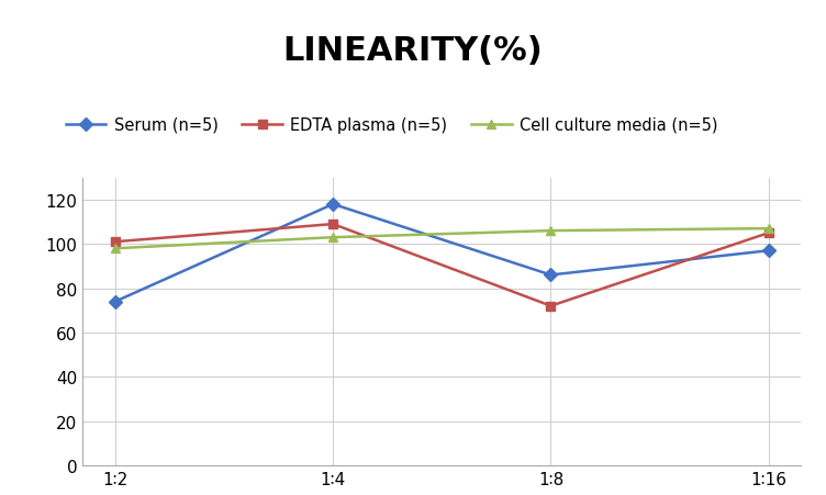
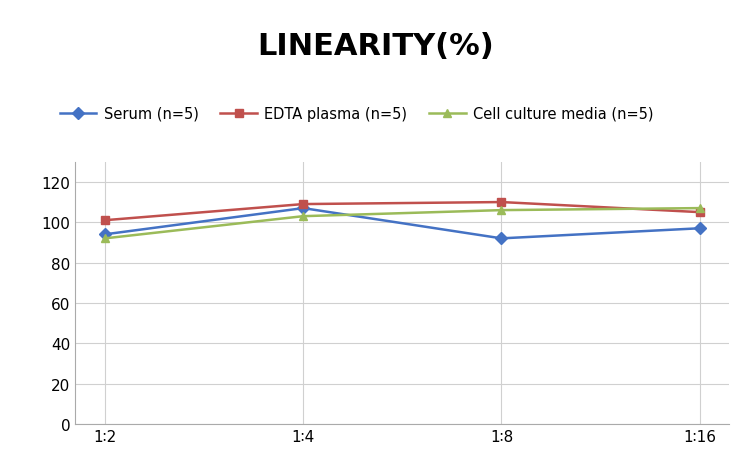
Serum (n=5)/1∶2: 74 -> 94
Cell culture media (n=5)/1∶2: 98 -> 92
Serum (n=5)/1∶4: 118 -> 107
Serum (n=5)/1∶8: 86 -> 92
EDTA plasma (n=5)/1∶8: 72 -> 110
